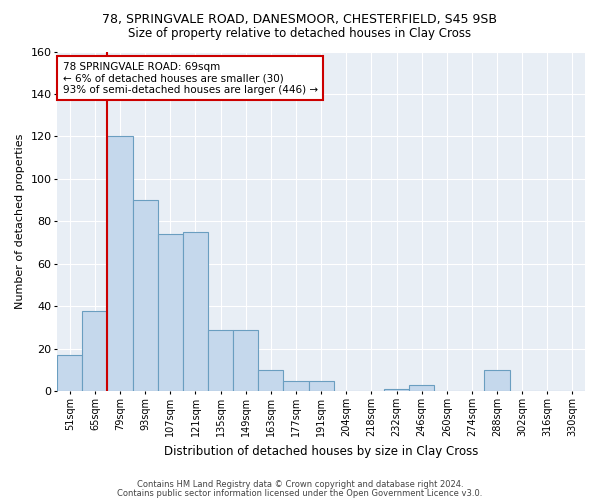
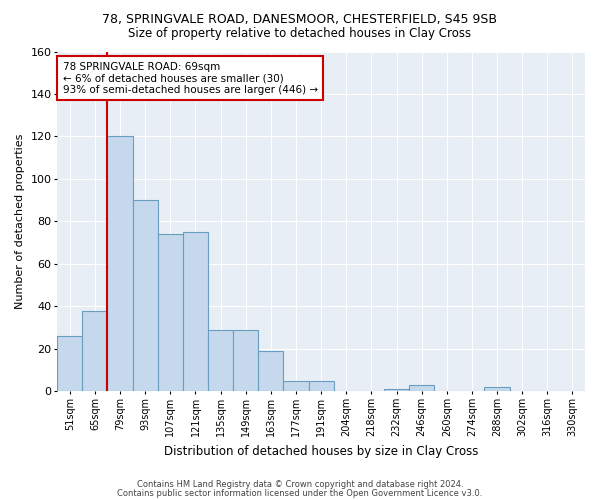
51sqm: 17 -> 26
163sqm: 10 -> 19
288sqm: 10 -> 2
